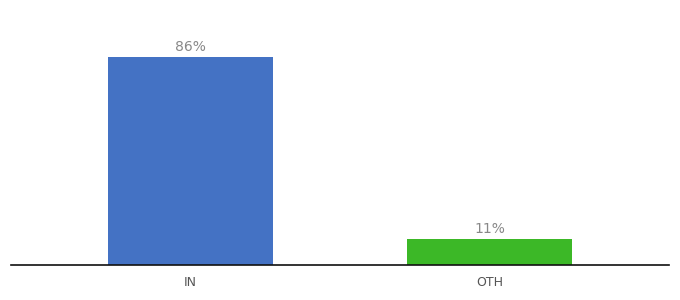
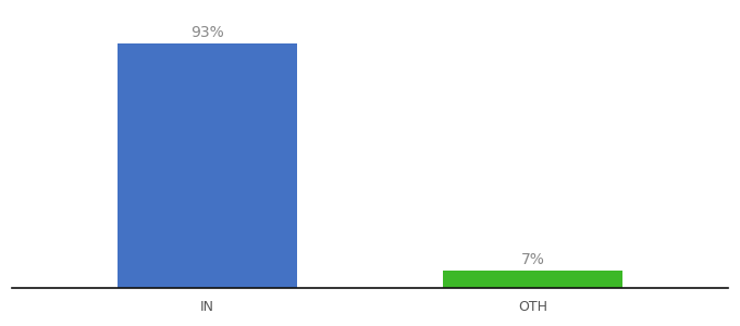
IN: 86% -> 93%
OTH: 11% -> 7%
